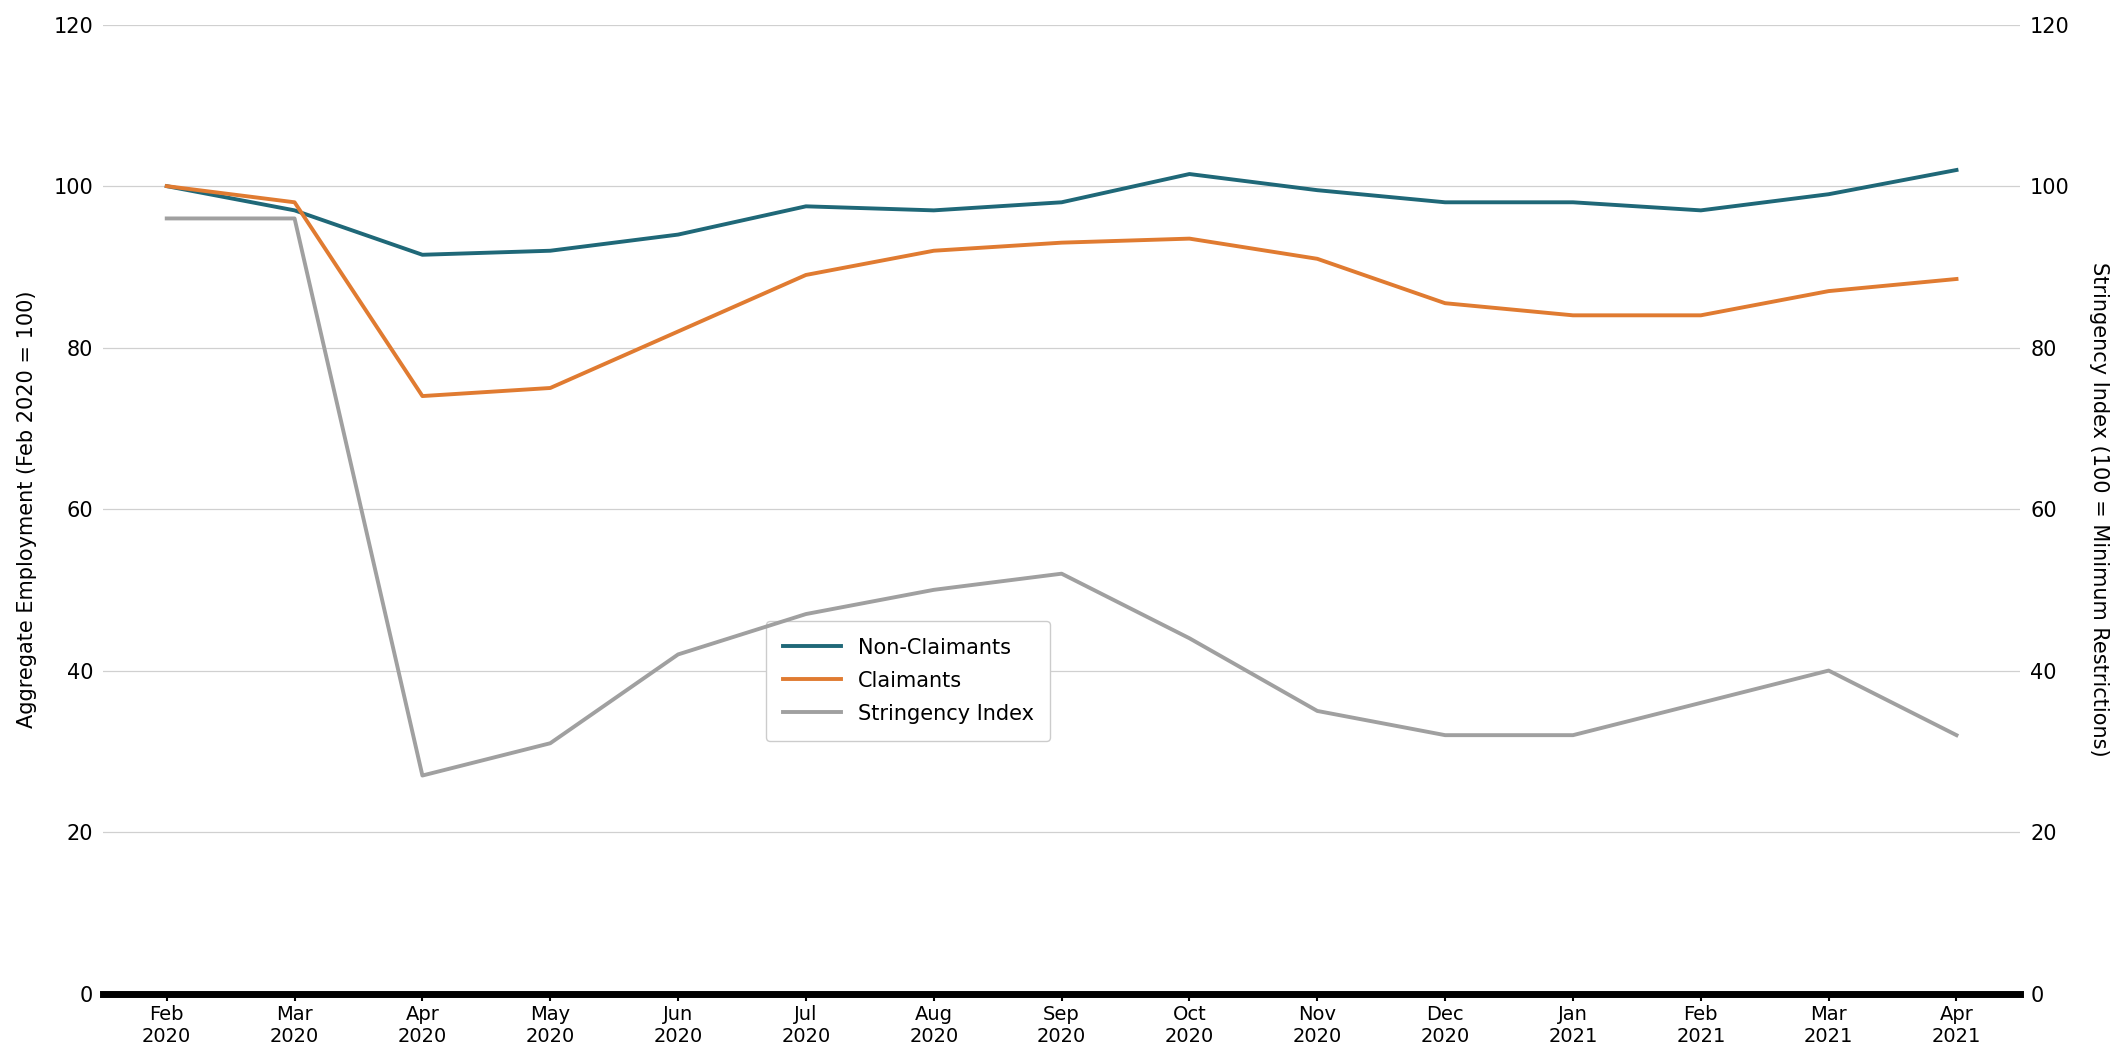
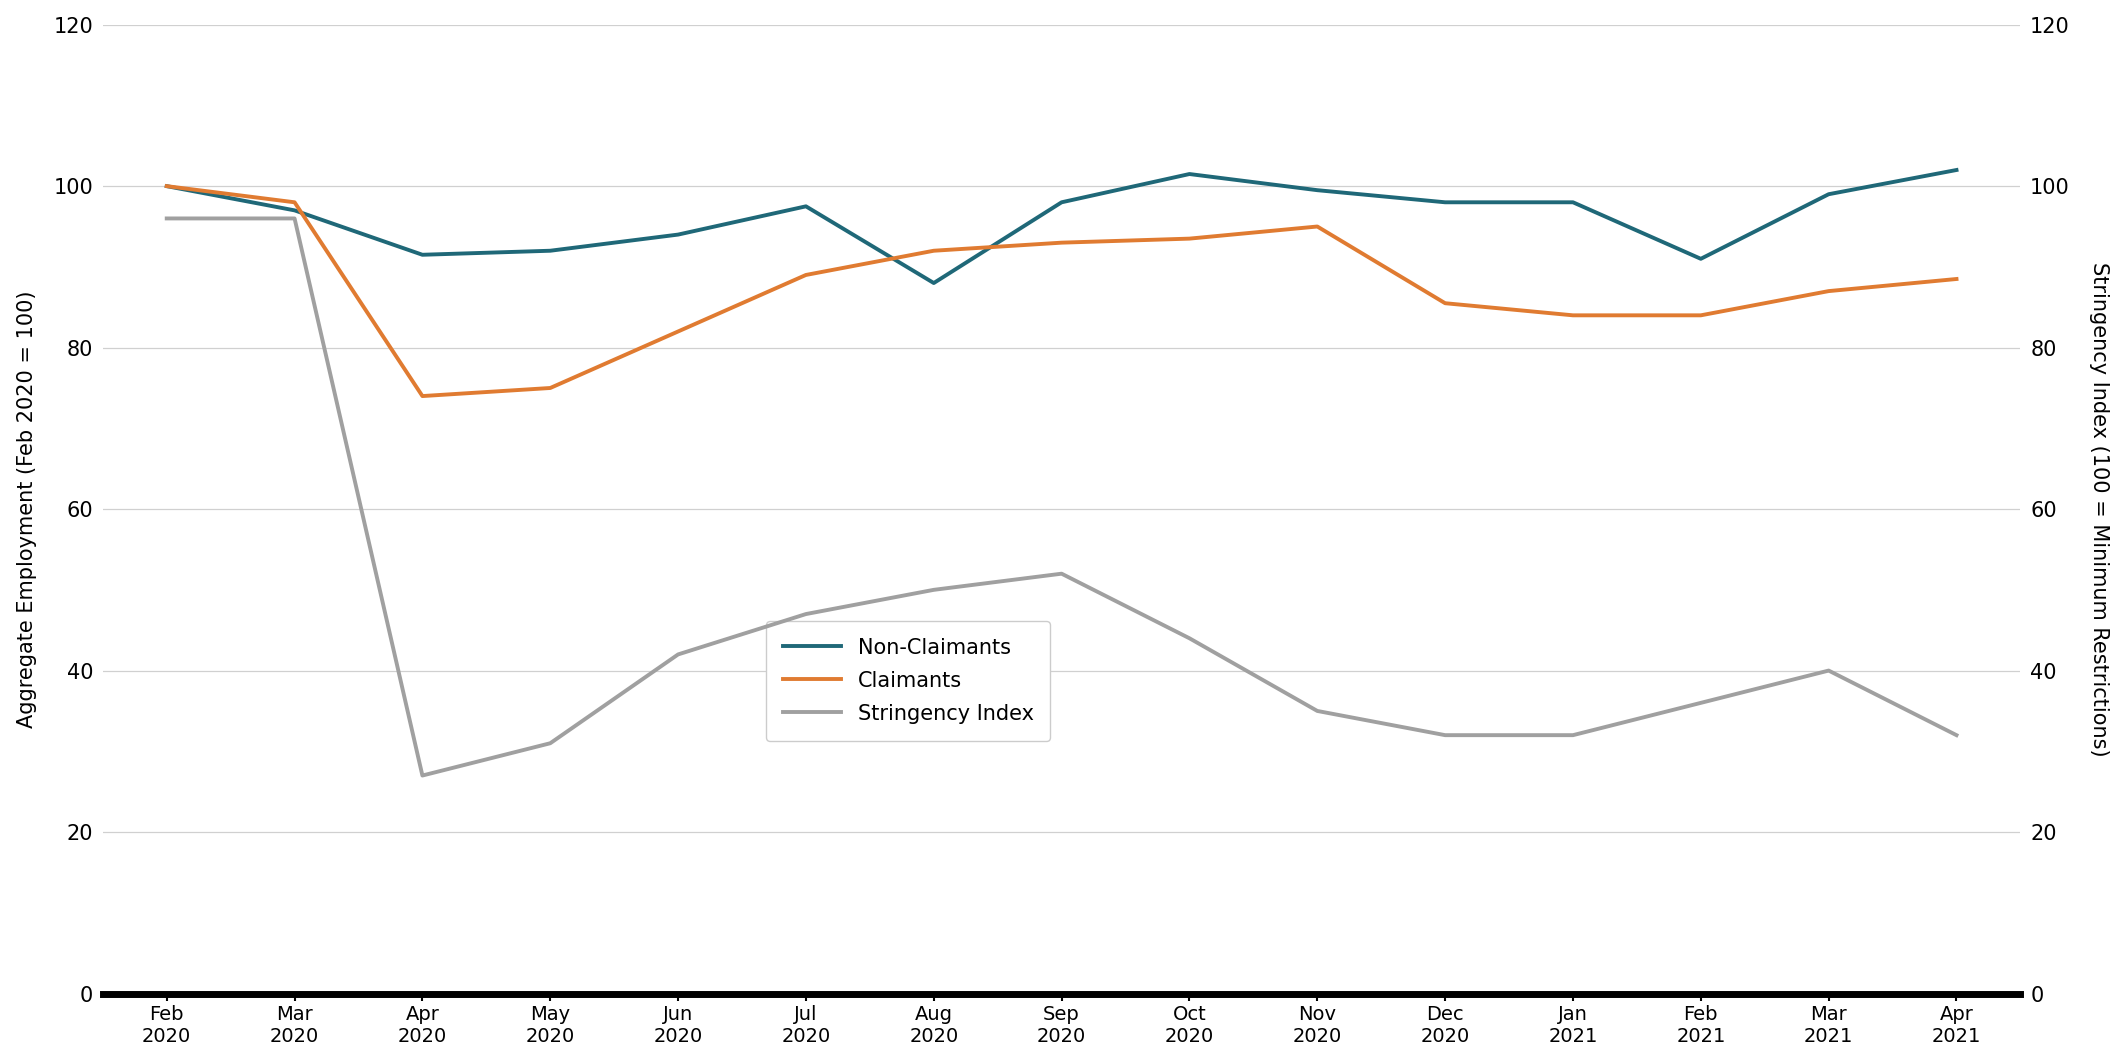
Non-Claimants/Aug 2020: 97.0 -> 88.0
Claimants/Nov 2020: 91.0 -> 95.0
Non-Claimants/Feb 2021: 97.0 -> 91.0
